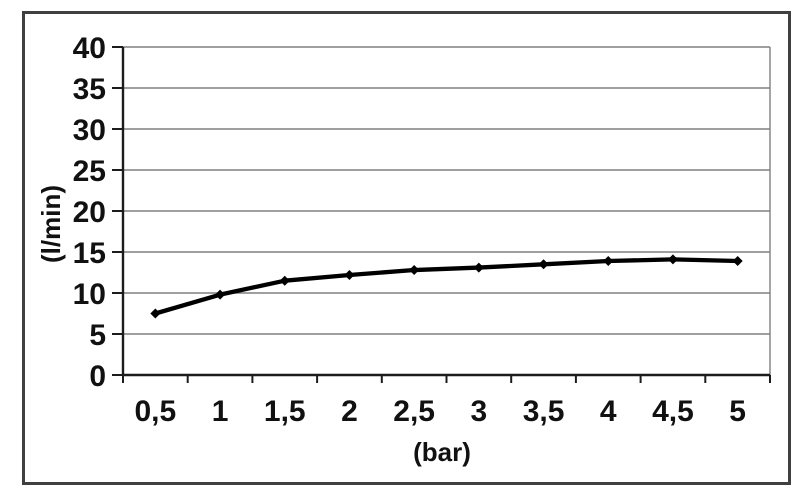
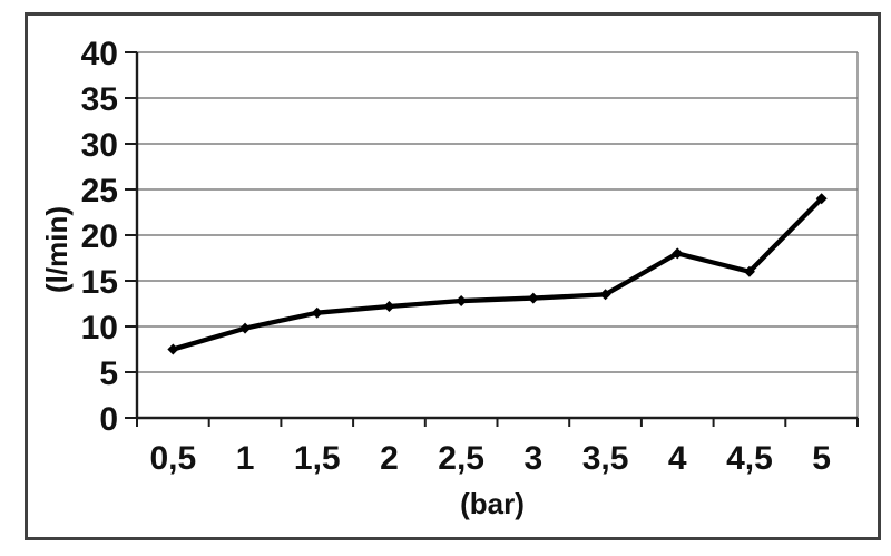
4: 14 -> 18
4,5: 14 -> 16
5: 14 -> 24
